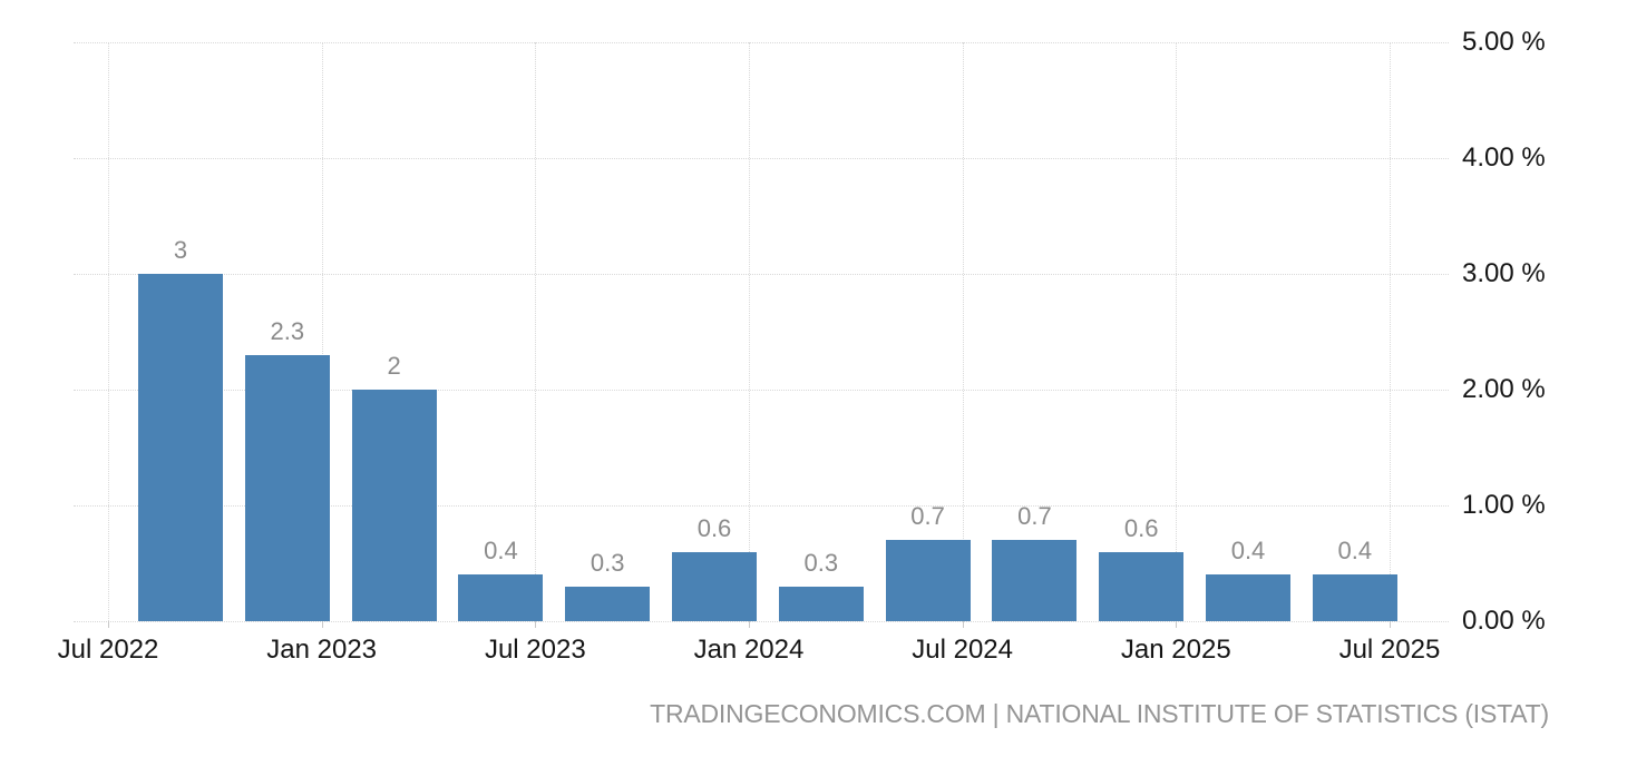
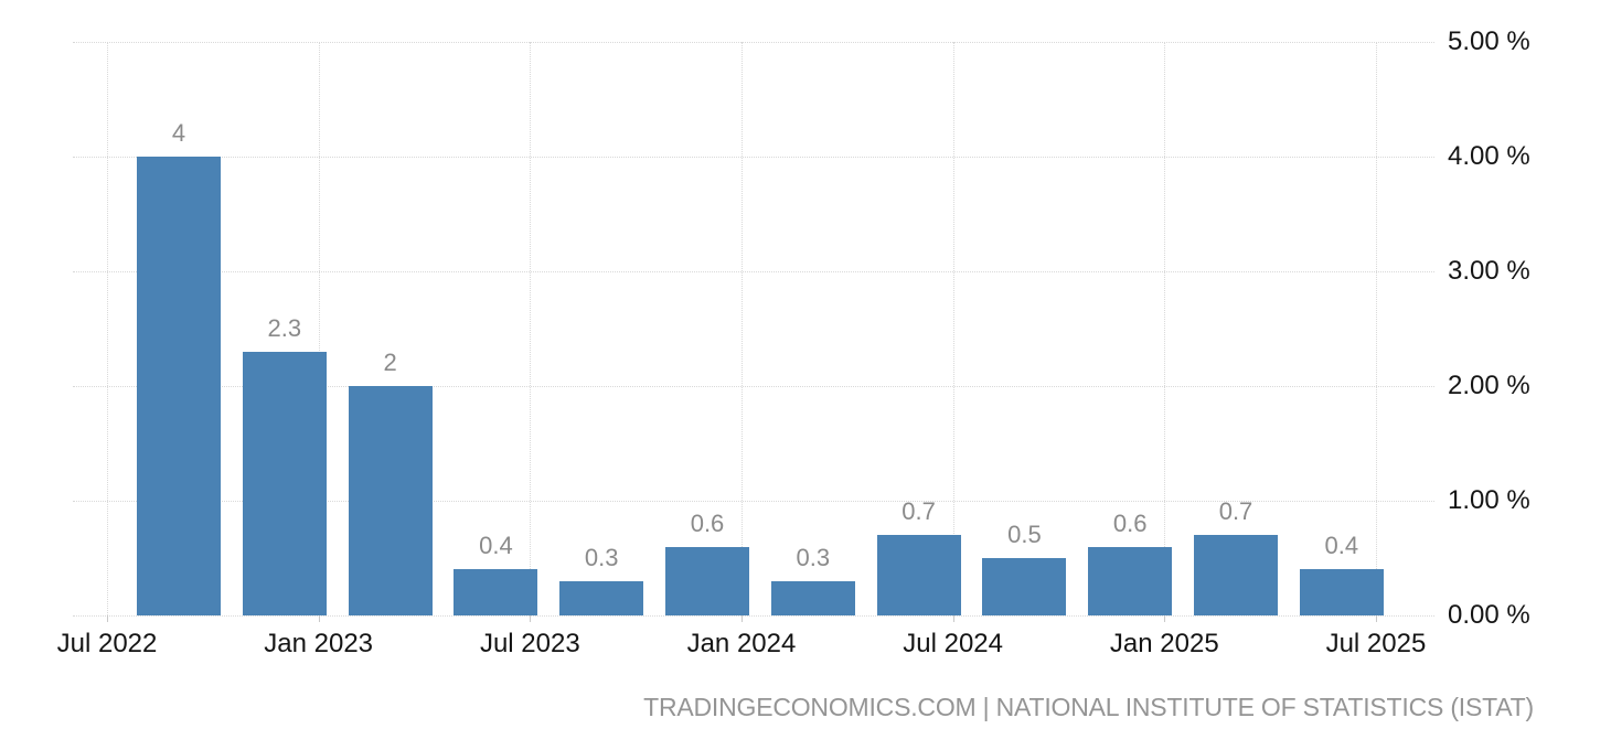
Jul 2022: 3 -> 4
Jul 2024: 0.7 -> 0.5
Jan 2025: 0.4 -> 0.7
